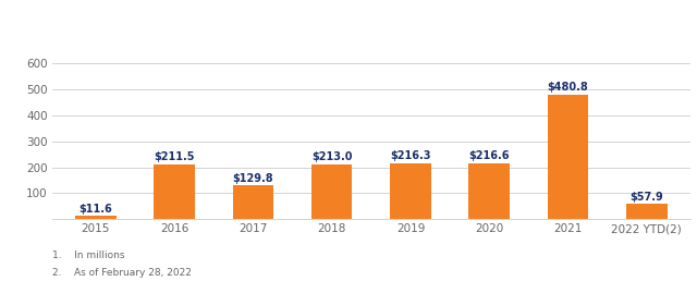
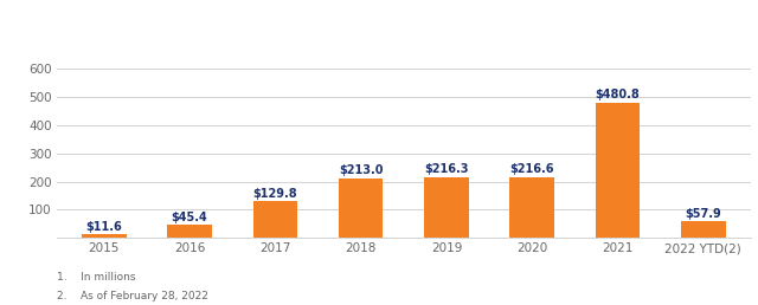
2016: $211.5 -> $45.4
